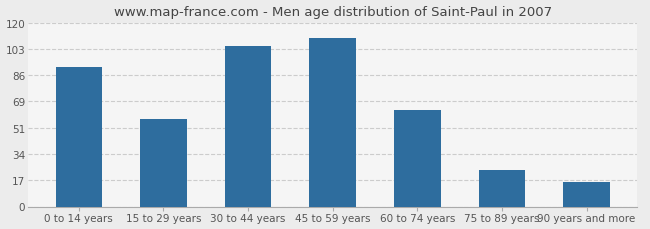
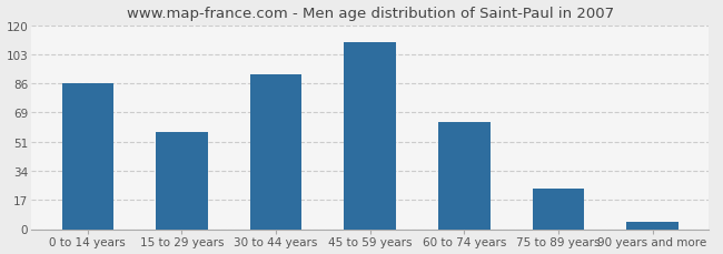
0 to 14 years: 91 -> 86
30 to 44 years: 105 -> 91
90 years and more: 16 -> 4
